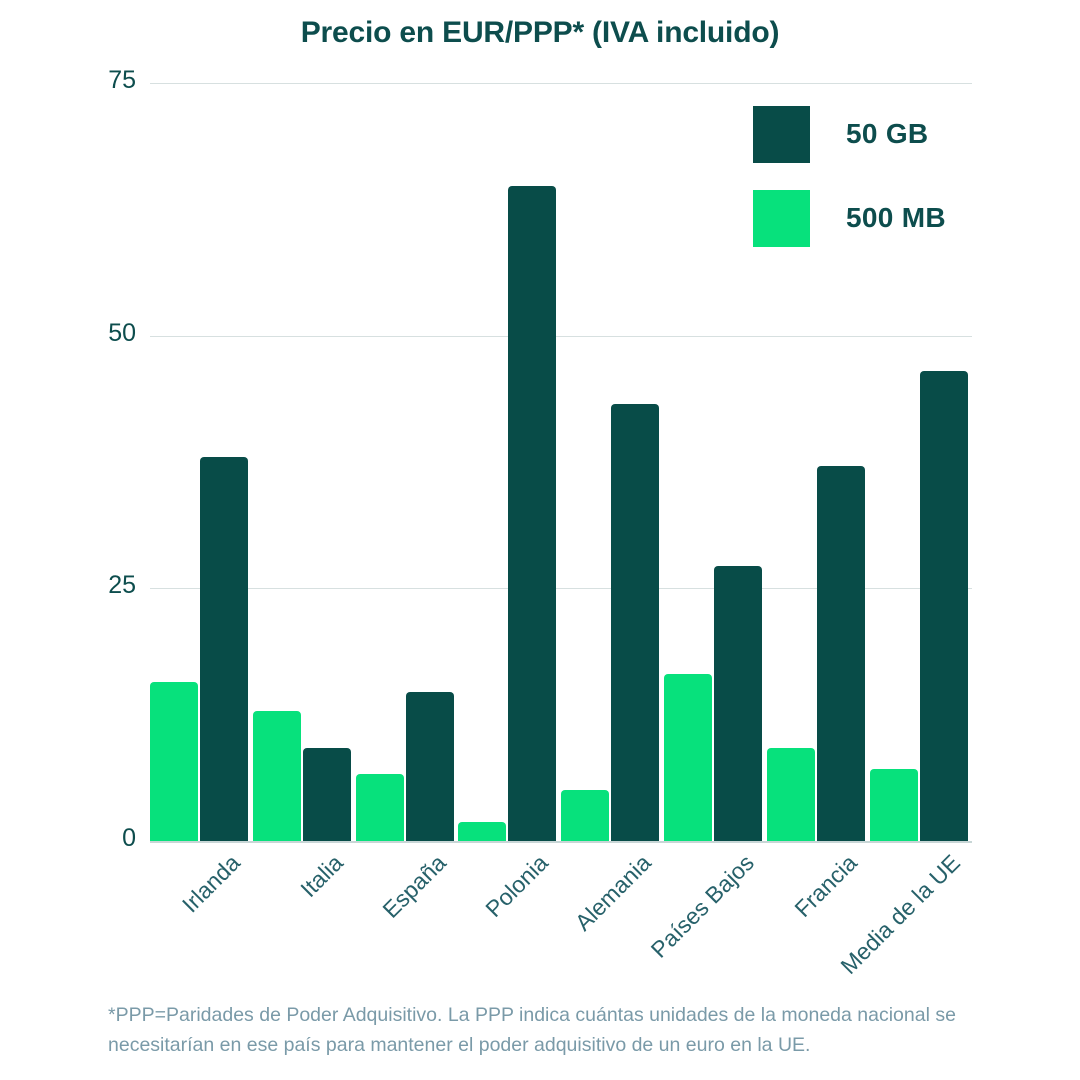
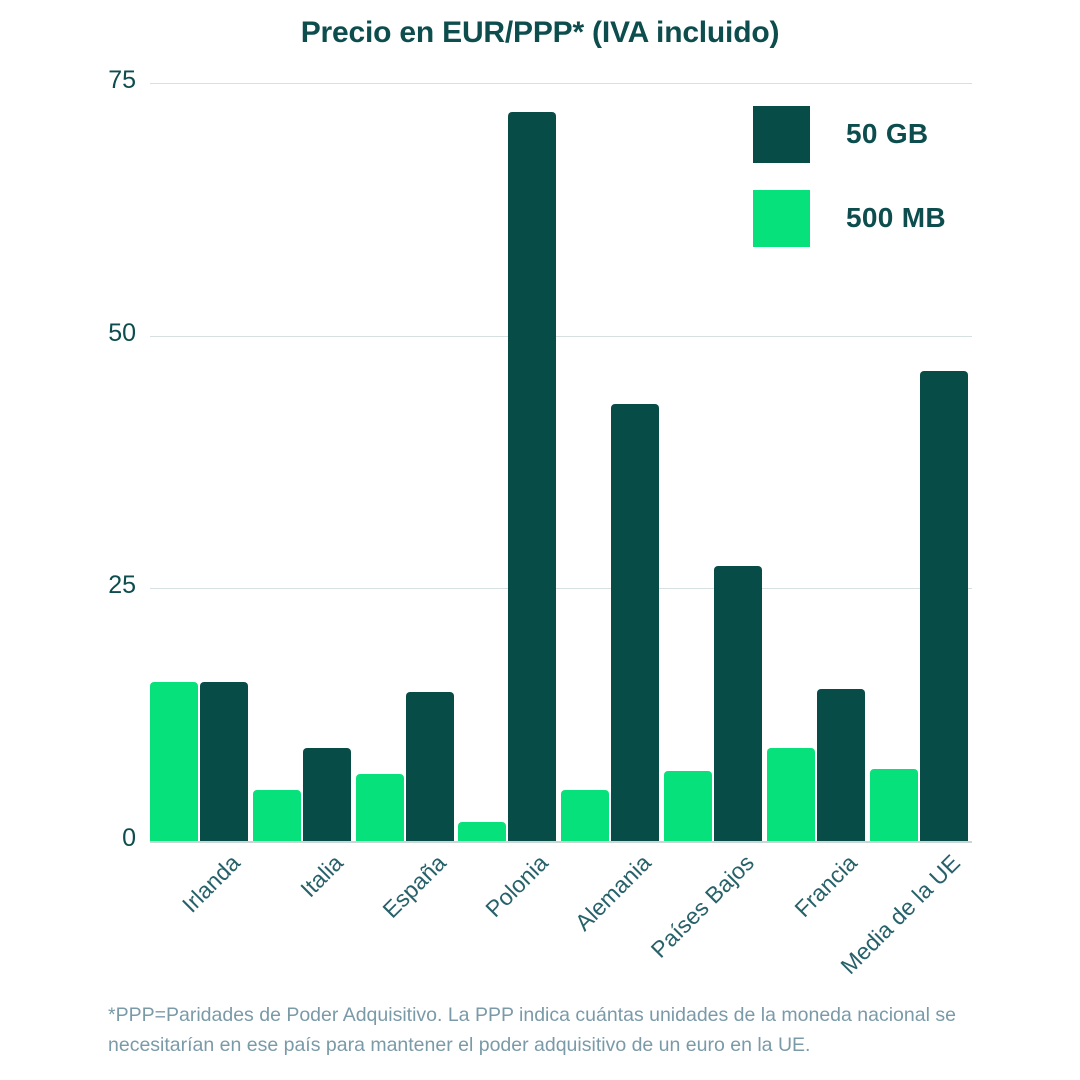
50 GB/Irlanda: 38.0 -> 15.7
500 MB/Italia: 12.9 -> 5.0
50 GB/Polonia: 64.8 -> 72.1
500 MB/Países Bajos: 16.5 -> 6.9
50 GB/Francia: 37.1 -> 15.0
